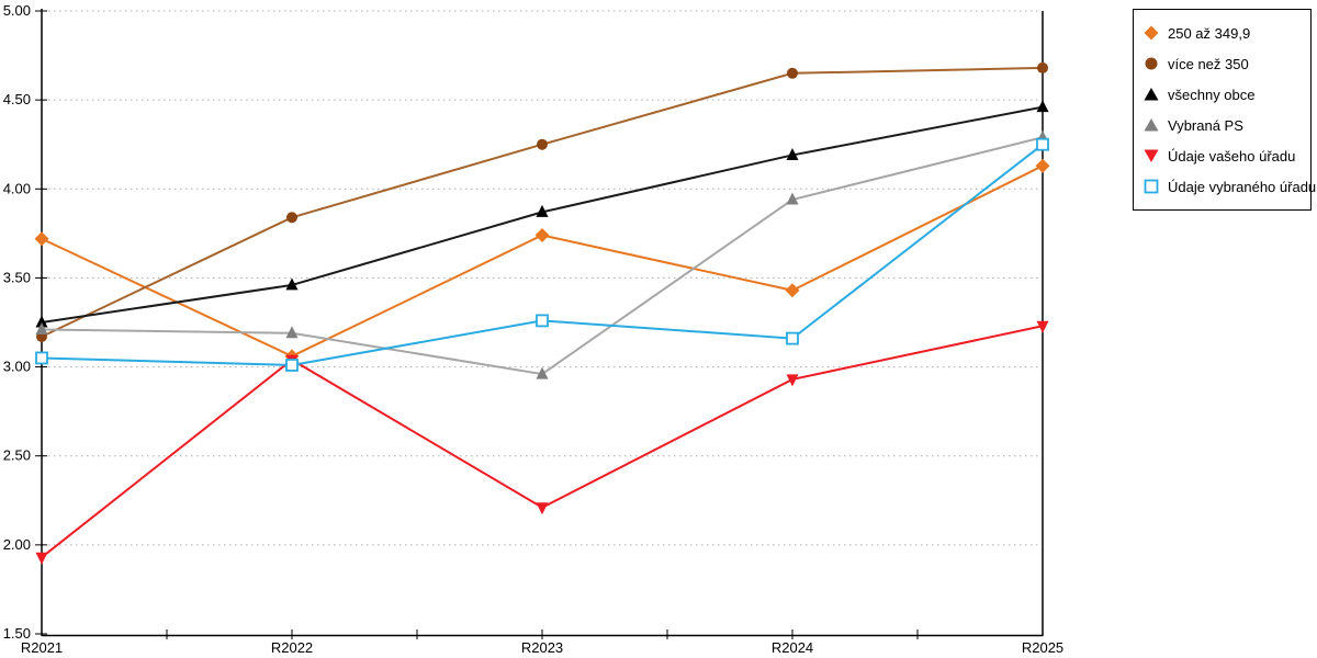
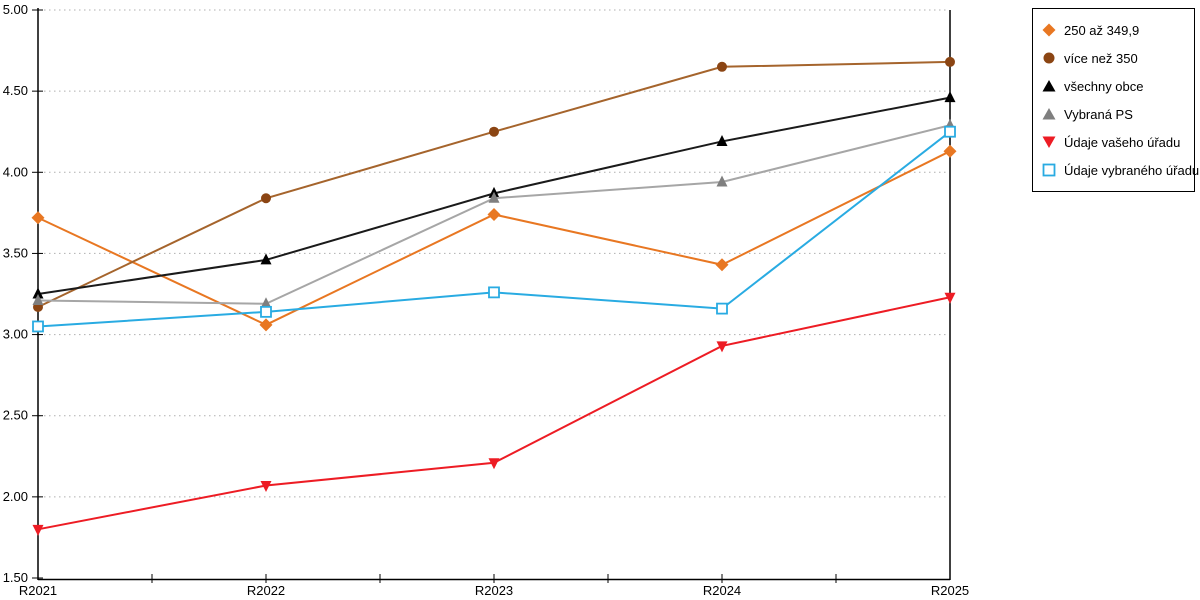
Údaje vašeho úřadu/R2021: 1.93 -> 1.80
Údaje vašeho úřadu/R2022: 3.04 -> 2.07
Údaje vybraného úřadu/R2022: 3.01 -> 3.14
Vybraná PS/R2023: 2.96 -> 3.84
